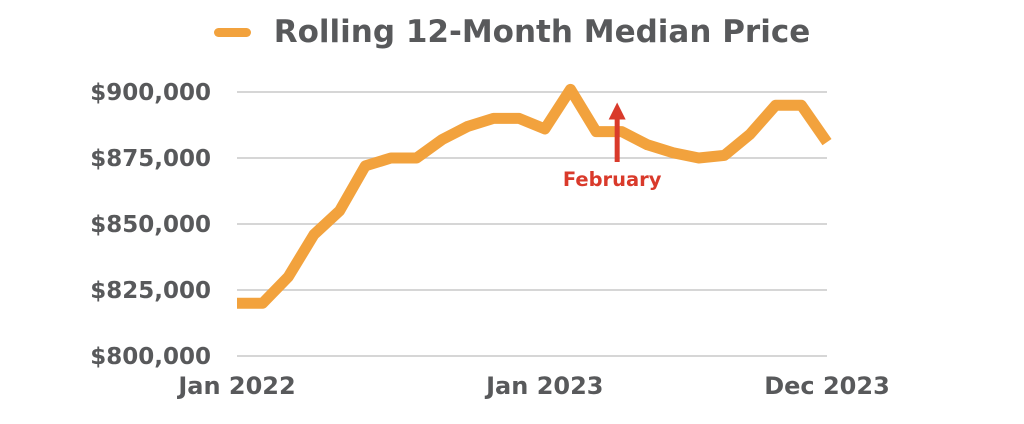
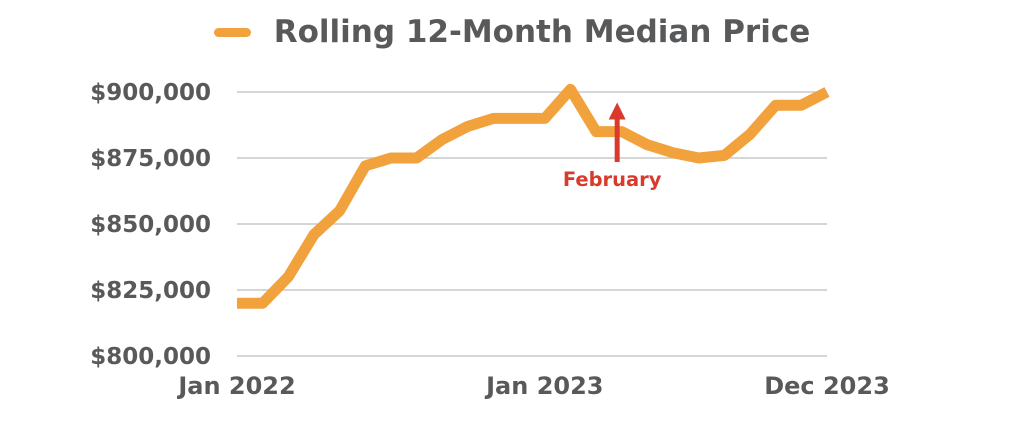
Jan 2023: $886000 -> $890000
Dec 2023: $881000 -> $900000
